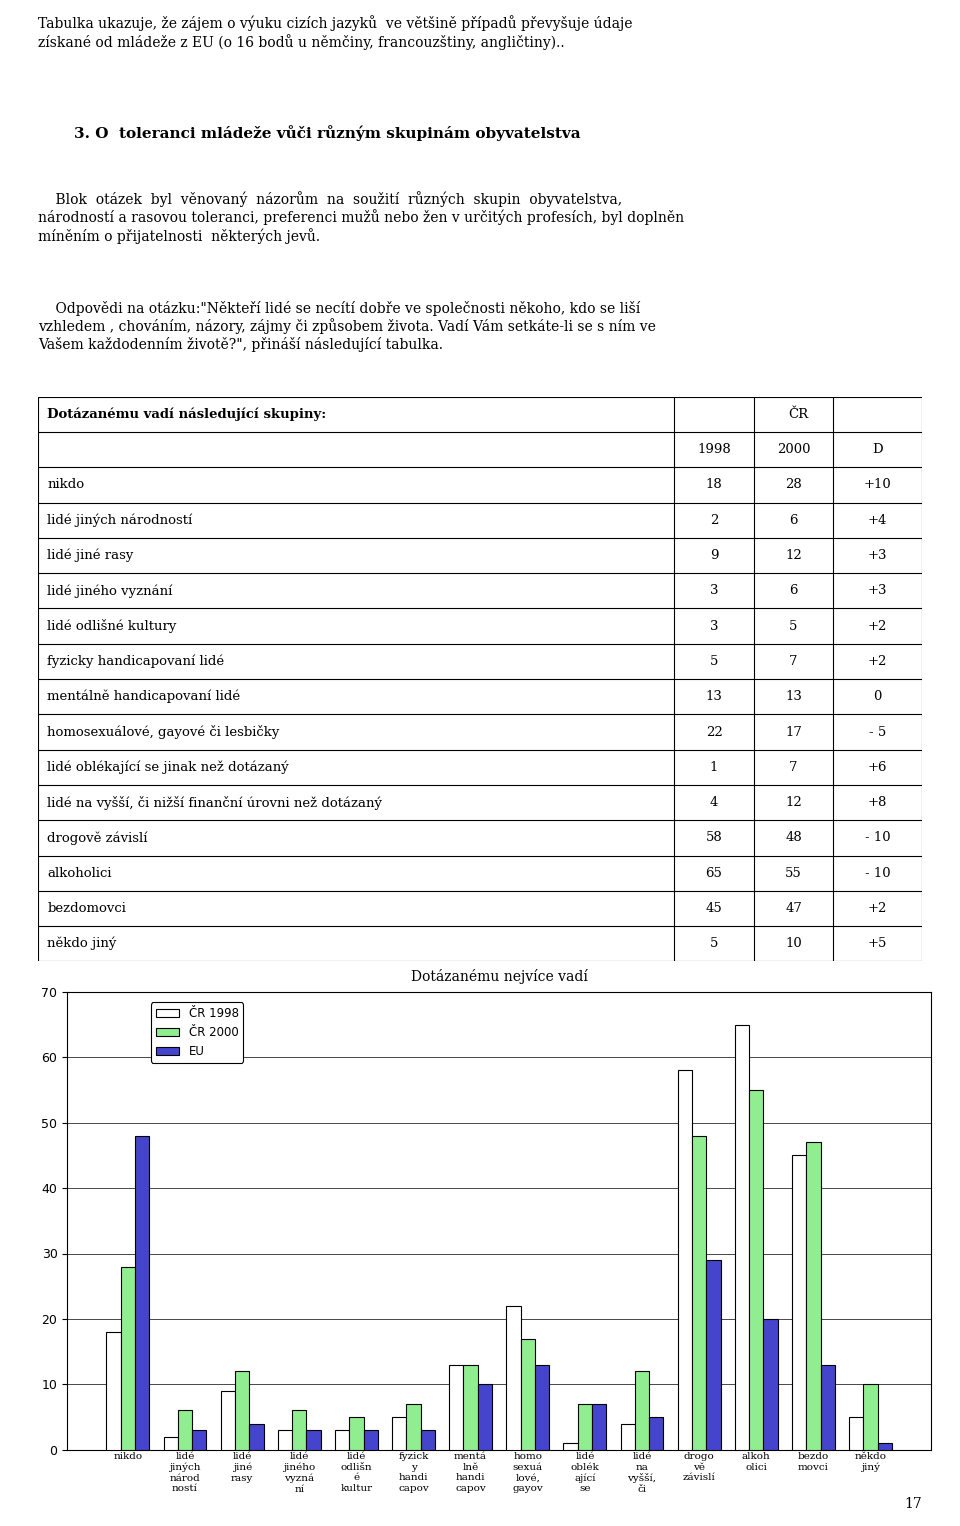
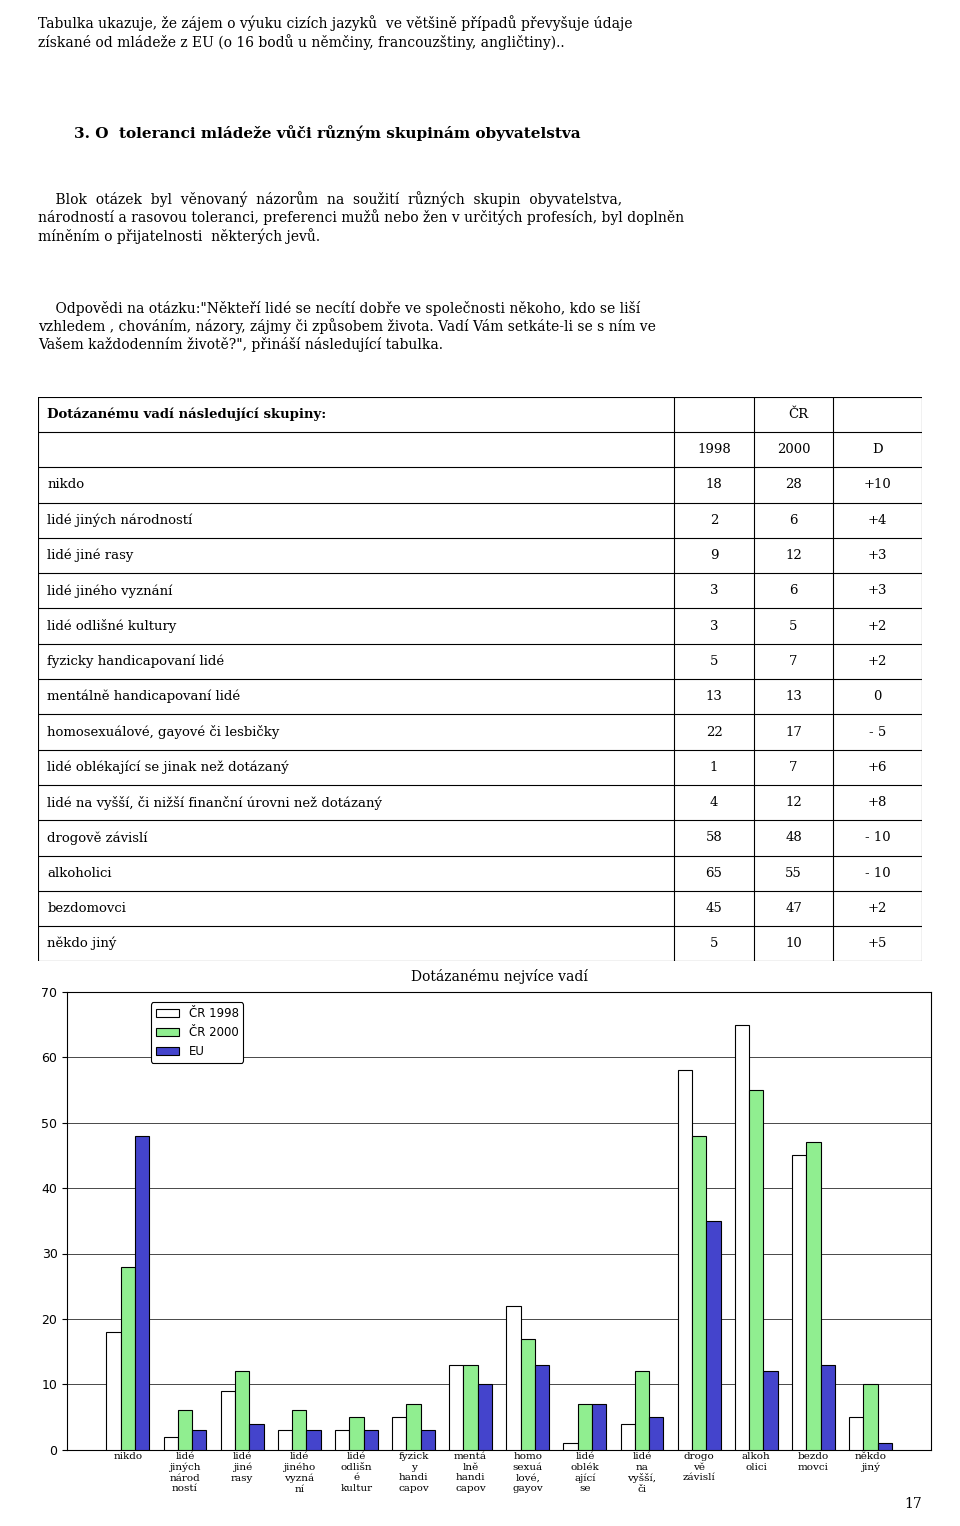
EU/drogo vě závislí: 29 -> 35
EU/alkoh olici: 20 -> 12
